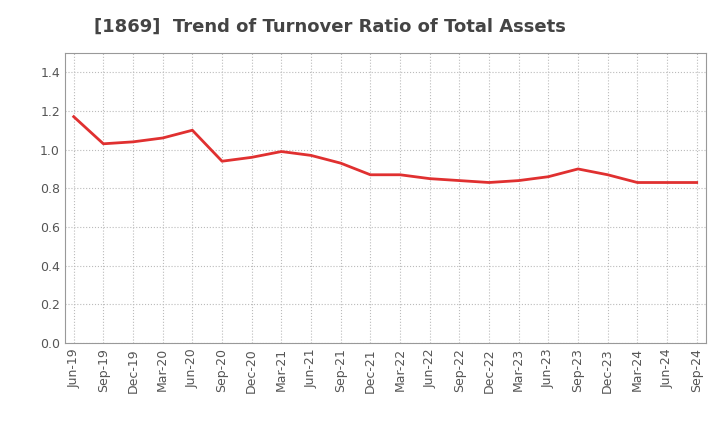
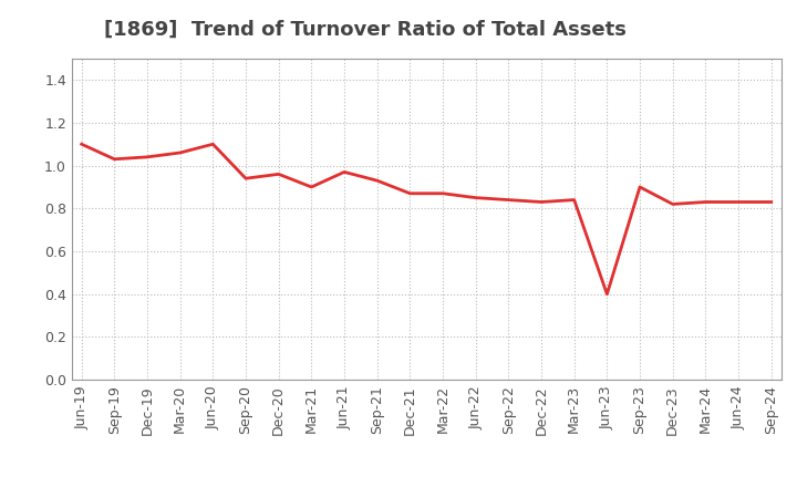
Jun-19: 1.17 -> 1.10
Mar-21: 0.99 -> 0.90
Jun-23: 0.86 -> 0.40
Dec-23: 0.87 -> 0.82
